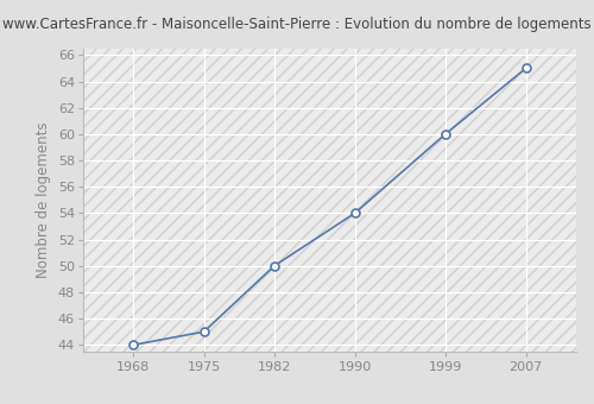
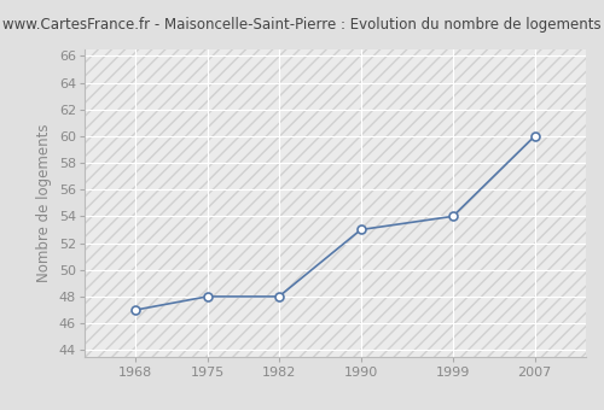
1968: 44 -> 47
1975: 45 -> 48
1982: 50 -> 48
1990: 54 -> 53
1999: 60 -> 54
2007: 65 -> 60
